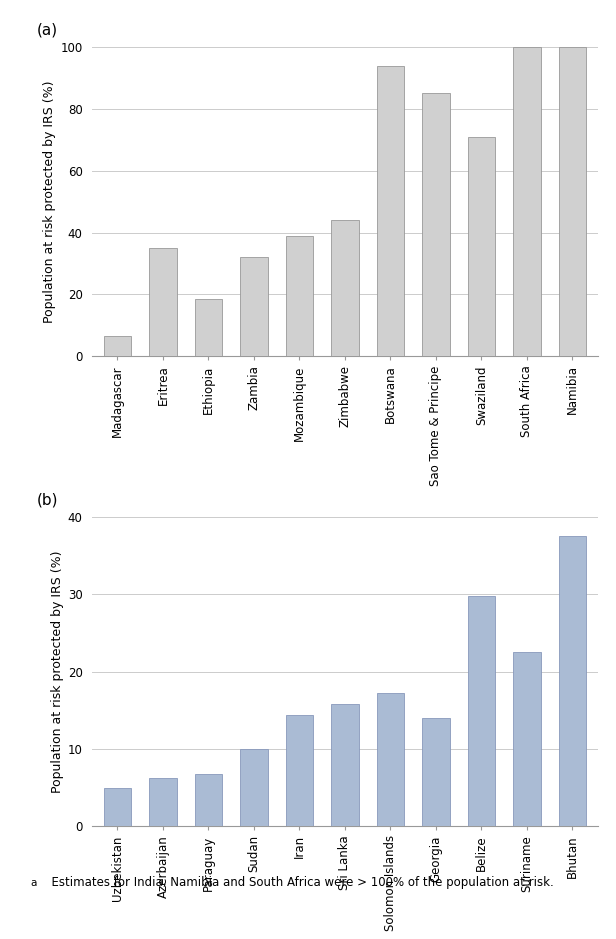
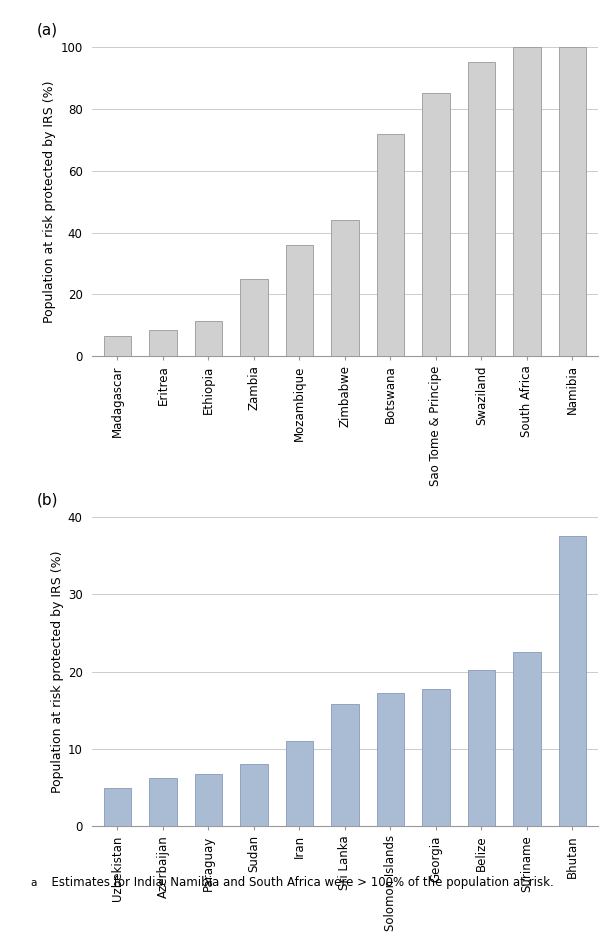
Eritrea: 35.0 -> 8.5
Ethiopia: 18.5 -> 11.5
Zambia: 32.0 -> 25.0
Mozambique: 39.0 -> 36.0
Botswana: 94.0 -> 72.0
Swaziland: 71.0 -> 95.0
Sudan: 10.0 -> 8.0
Iran: 14.4 -> 11.0
Georgia: 14.0 -> 17.8
Belize: 29.8 -> 20.2
